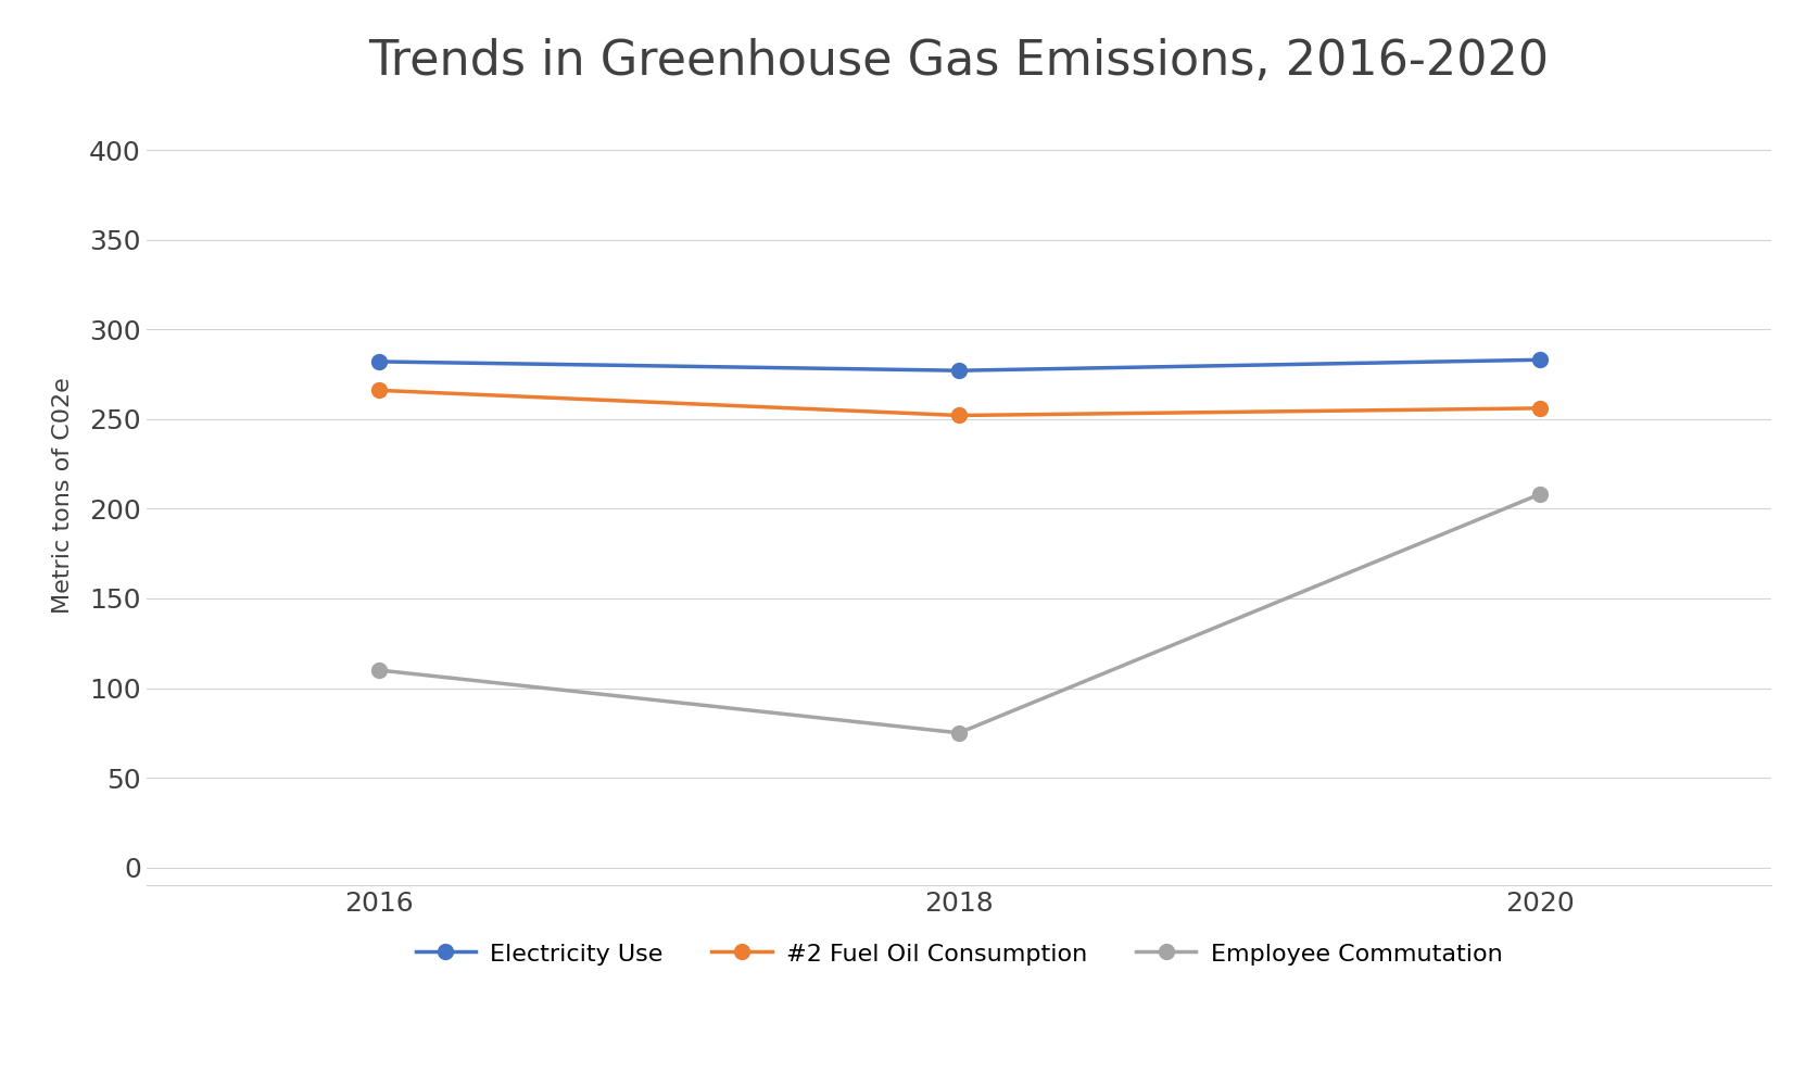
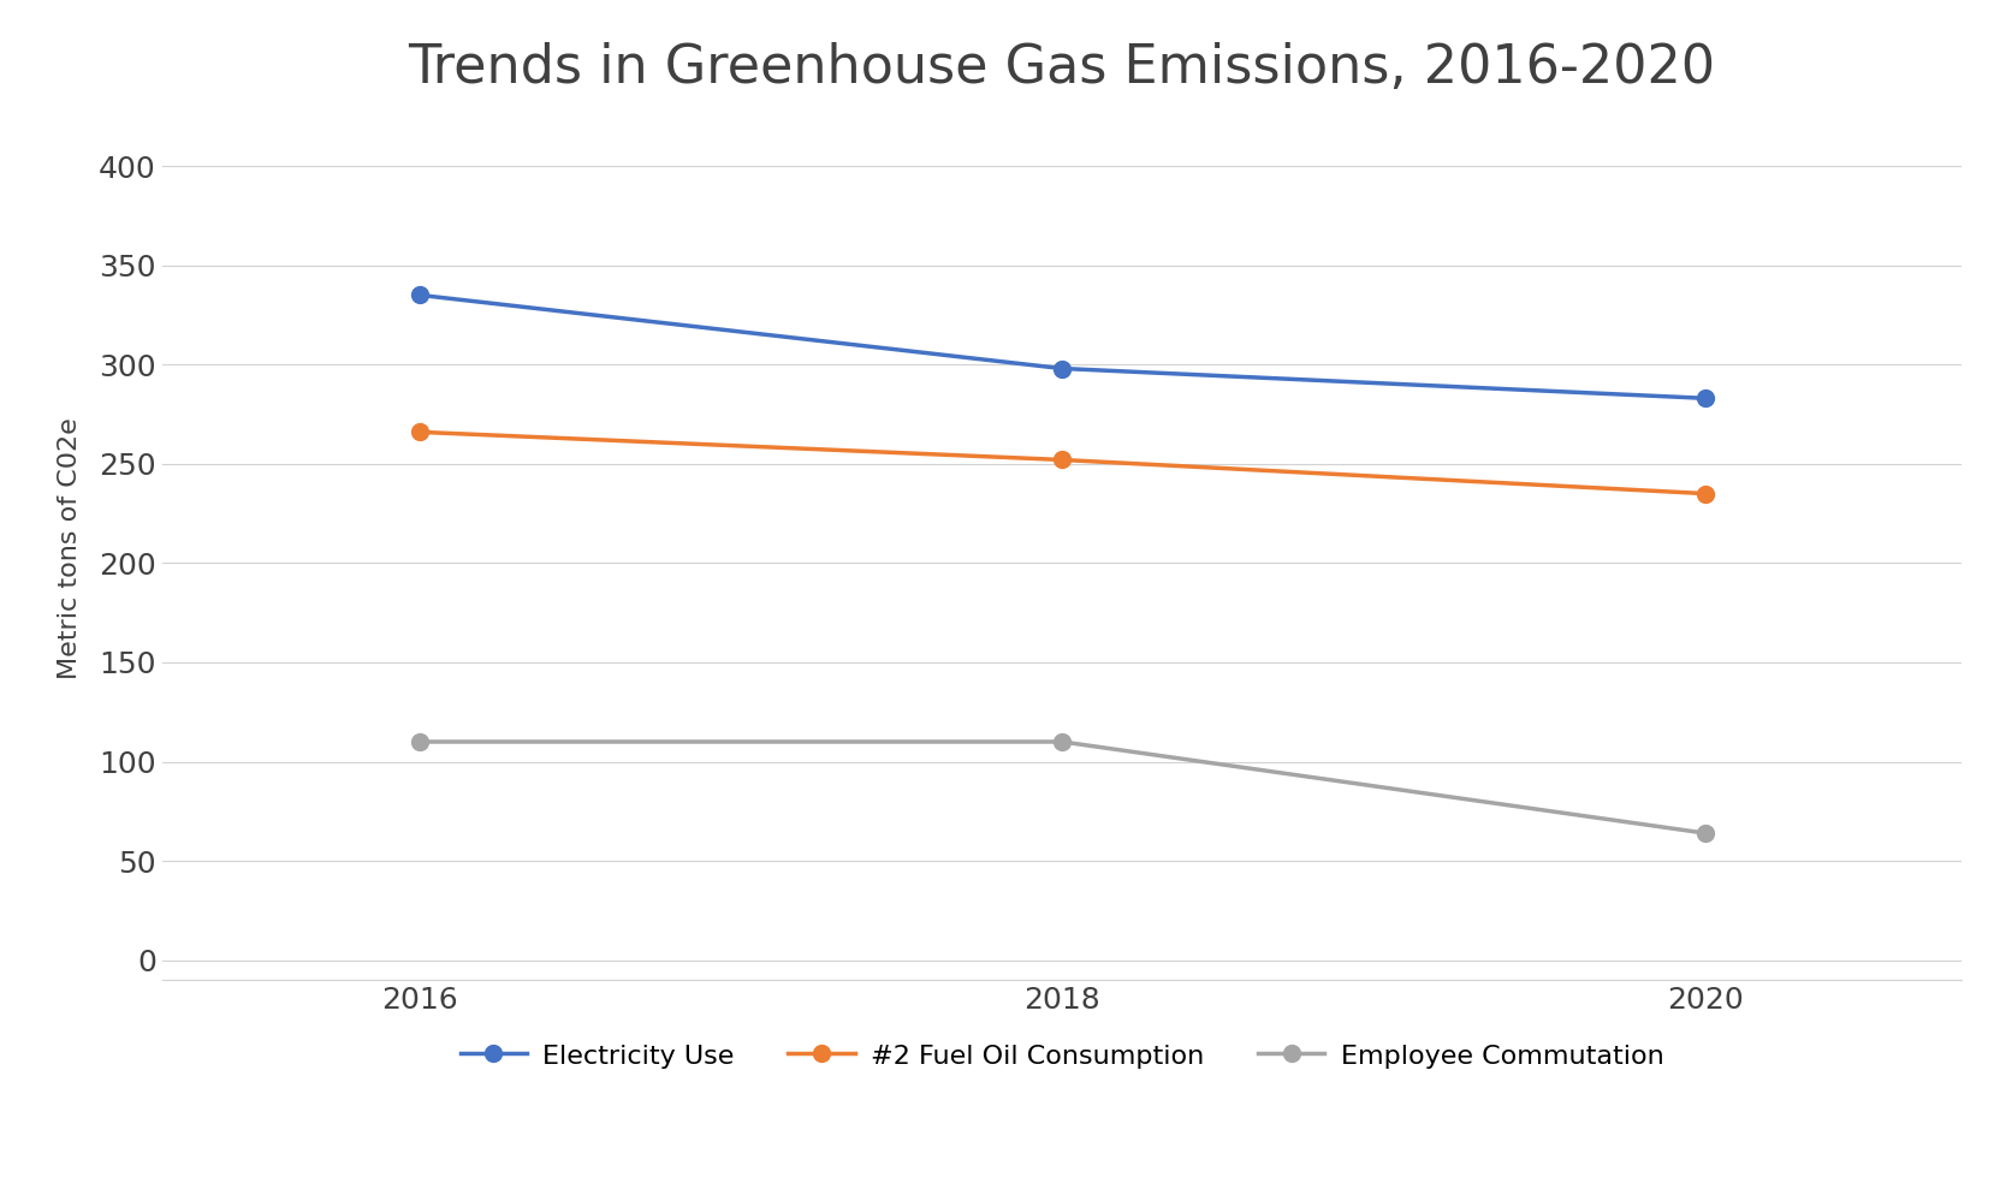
Electricity Use/2016: 282 -> 335
Electricity Use/2018: 277 -> 298
Employee Commutation/2018: 75 -> 110
#2 Fuel Oil Consumption/2020: 256 -> 235
Employee Commutation/2020: 208 -> 64
